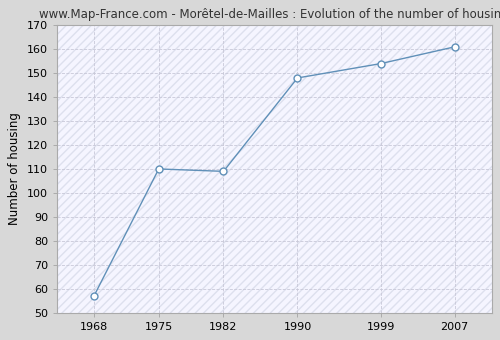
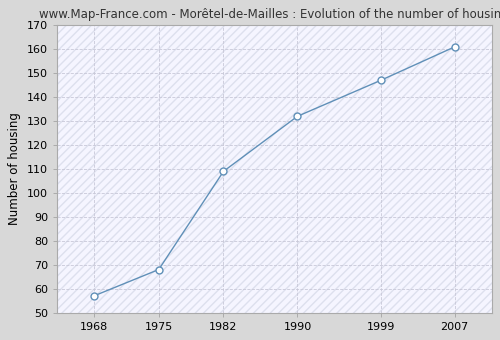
1975: 110 -> 68
1990: 148 -> 132
1999: 154 -> 147
